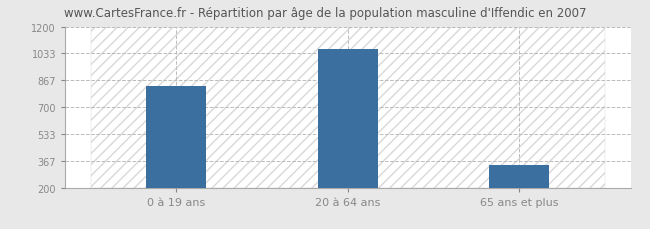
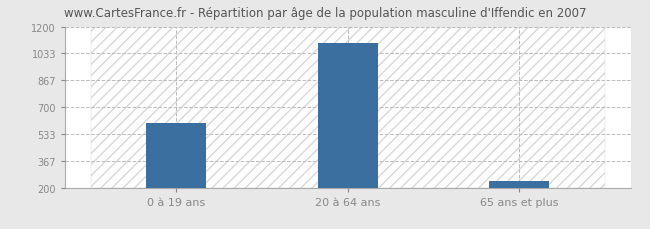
0 à 19 ans: 830 -> 600
20 à 64 ans: 1060 -> 1100
65 ans et plus: 340 -> 240
